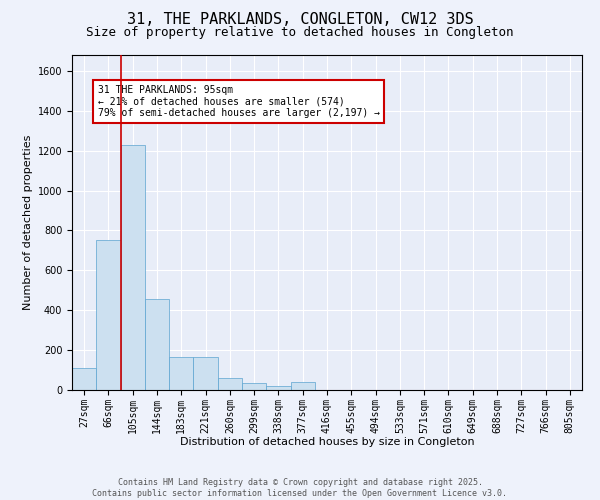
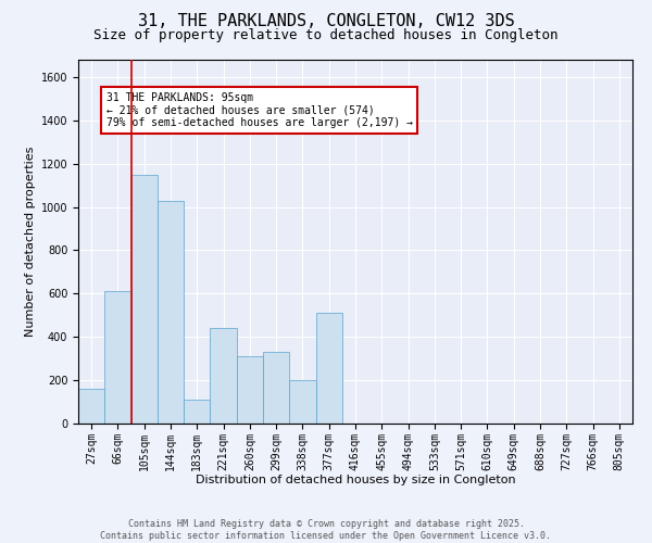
27sqm: 110 -> 160
66sqm: 750 -> 610
105sqm: 1230 -> 1150
144sqm: 460 -> 1030
183sqm: 160 -> 110
221sqm: 160 -> 440
260sqm: 60 -> 310
299sqm: 40 -> 330
338sqm: 20 -> 200
377sqm: 40 -> 510
